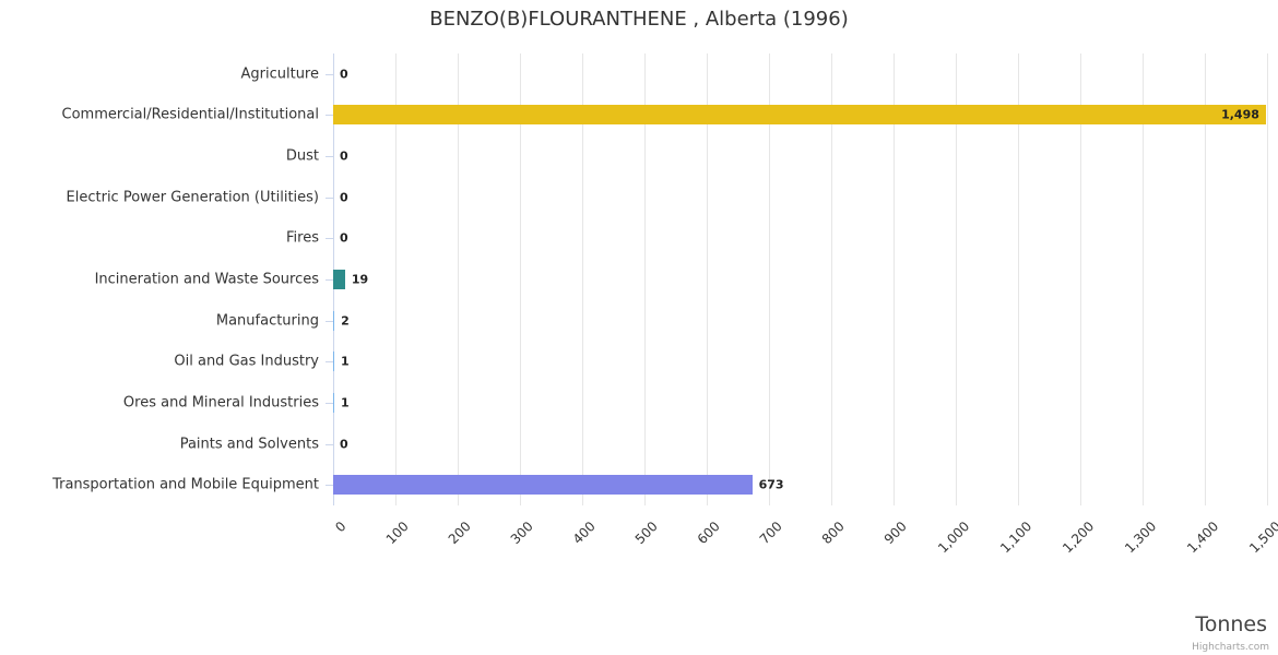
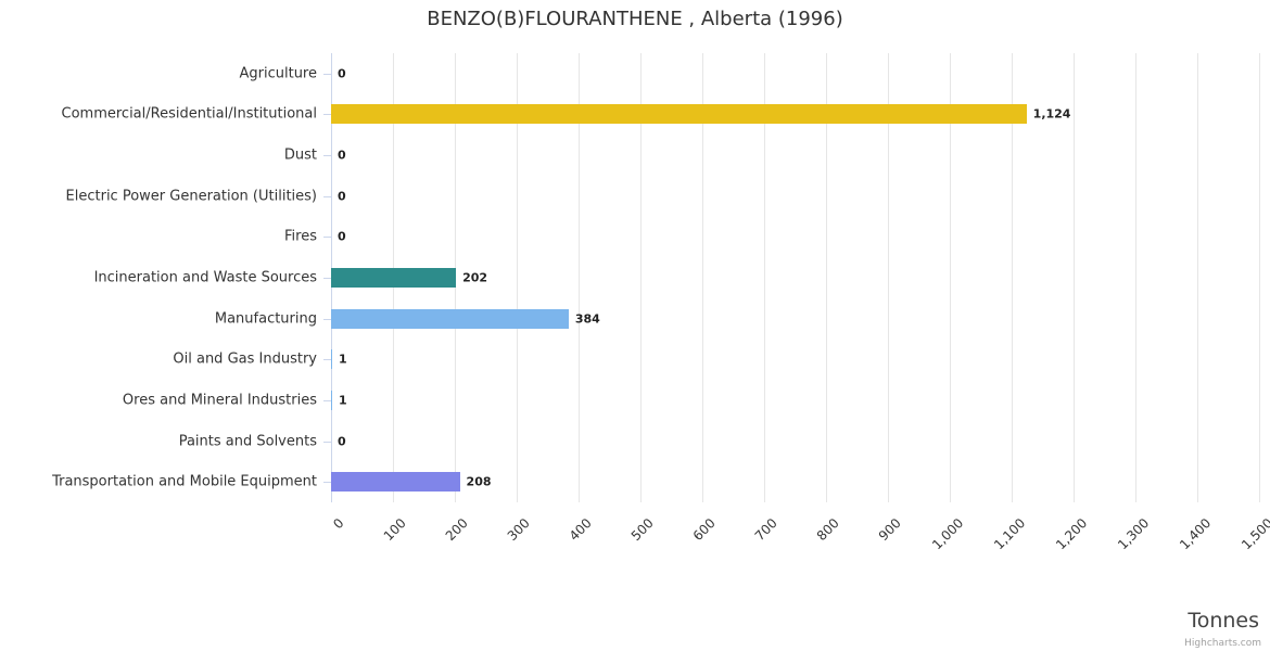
Commercial/Residential/Institutional: 1,498 -> 1,124
Incineration and Waste Sources: 19 -> 202
Manufacturing: 2 -> 384
Transportation and Mobile Equipment: 673 -> 208
